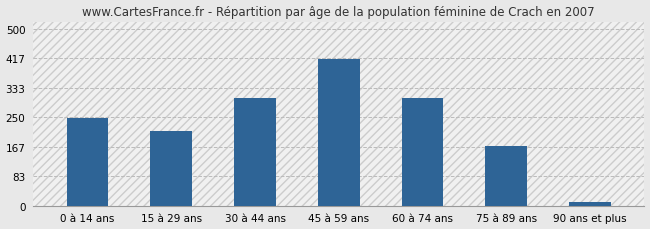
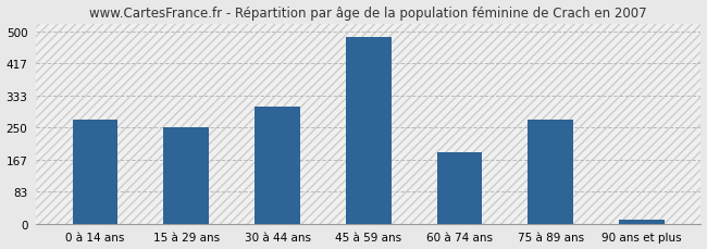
0 à 14 ans: 248 -> 270
15 à 29 ans: 210 -> 250
45 à 59 ans: 415 -> 485
60 à 74 ans: 305 -> 185
75 à 89 ans: 170 -> 270
